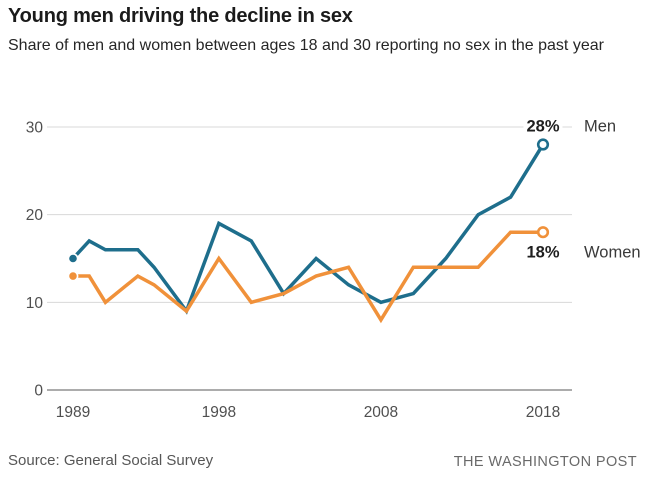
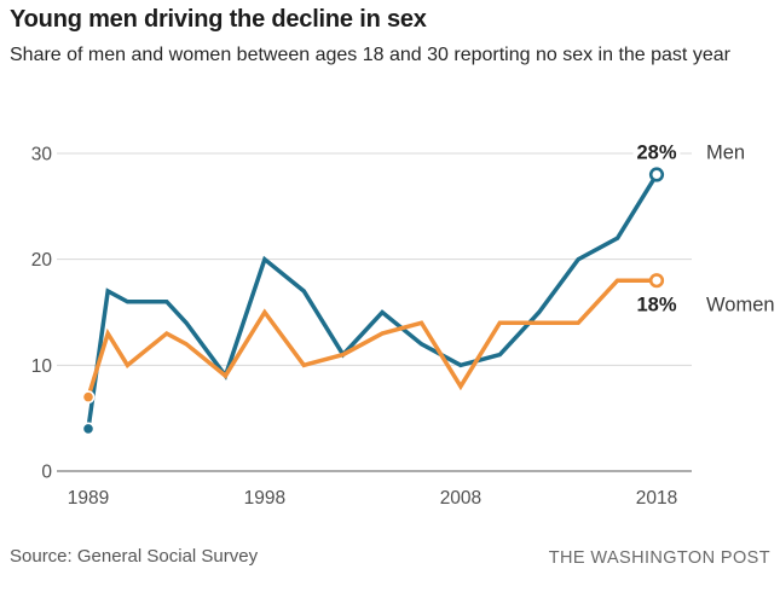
Men/1989: 15 -> 4
Women/1989: 13 -> 7
Men/1998: 19 -> 20
